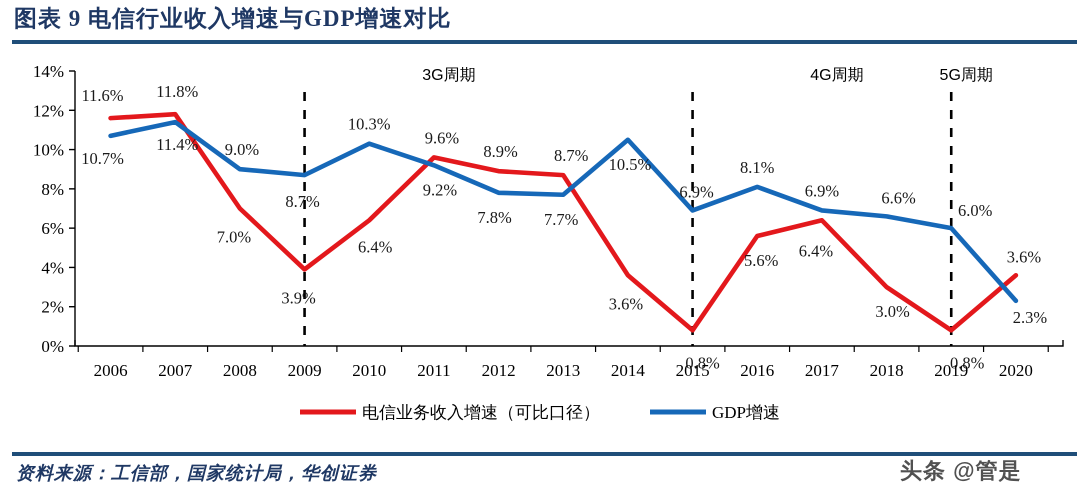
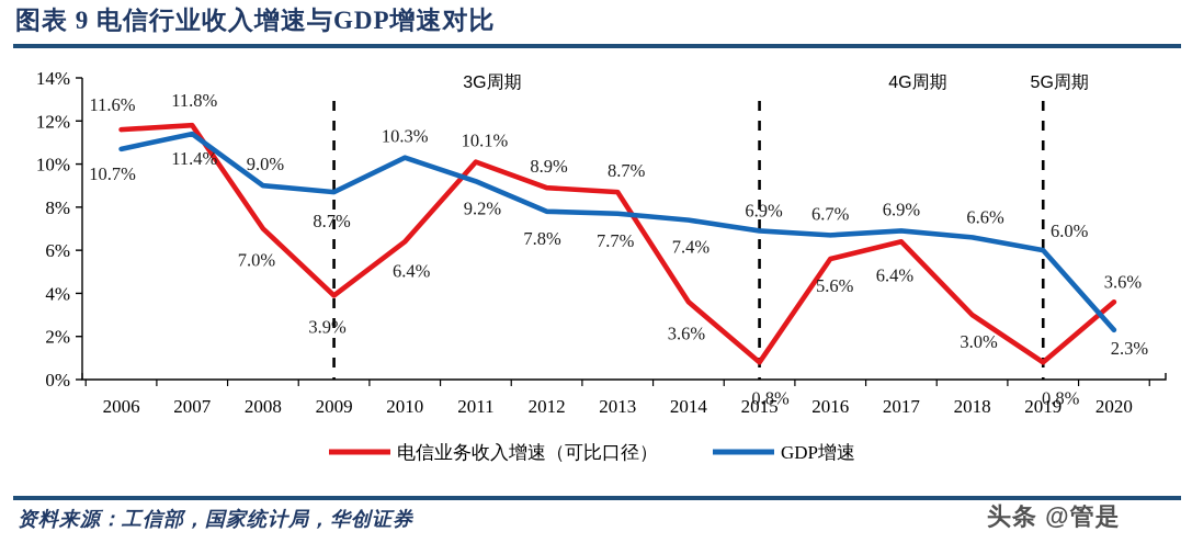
电信业务收入增速（可比口径）/2011: 9.6% -> 10.1%
GDP增速/2014: 10.5% -> 7.4%
GDP增速/2016: 8.1% -> 6.7%
